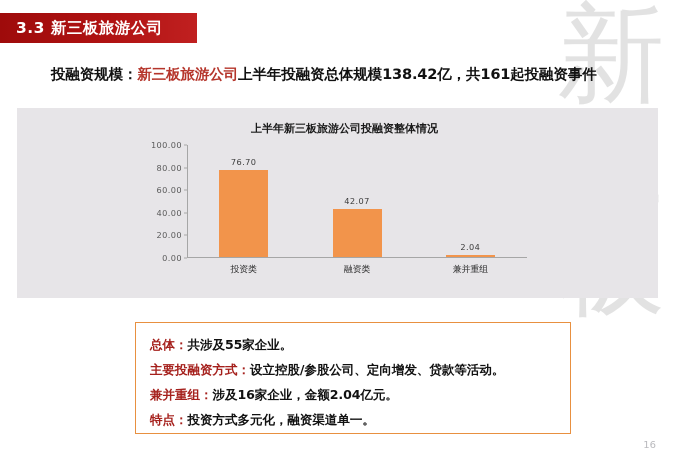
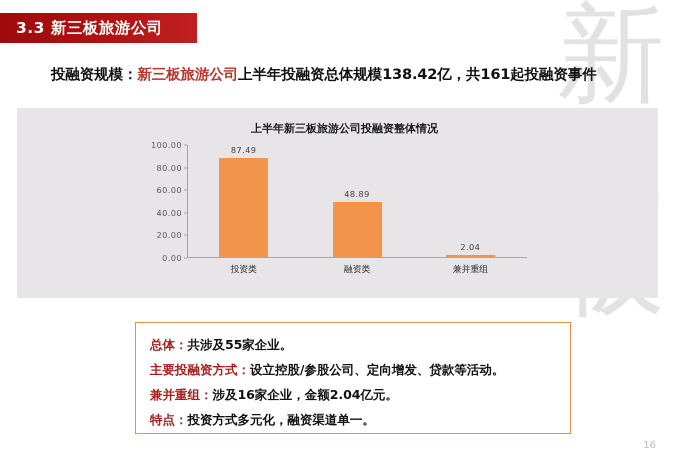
投资类: 76.70 -> 87.49
融资类: 42.07 -> 48.89
